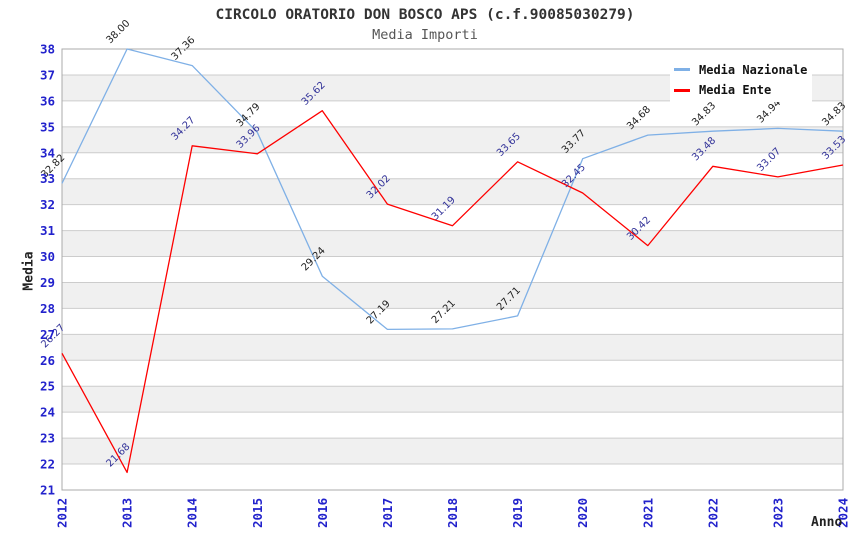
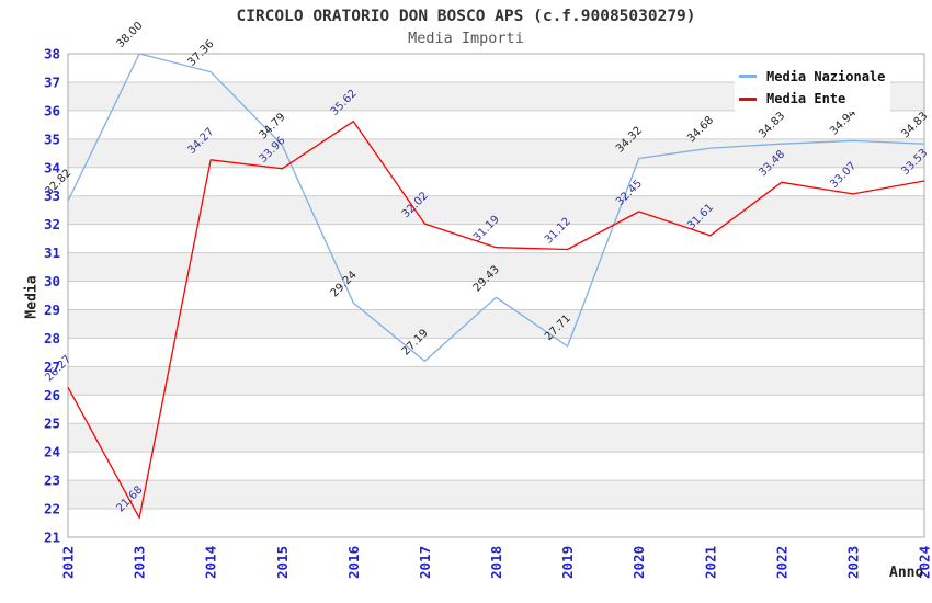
Media Nazionale/2018: 27.21 -> 29.43
Media Ente/2019: 33.65 -> 31.12
Media Nazionale/2020: 33.77 -> 34.32
Media Ente/2021: 30.42 -> 31.61
